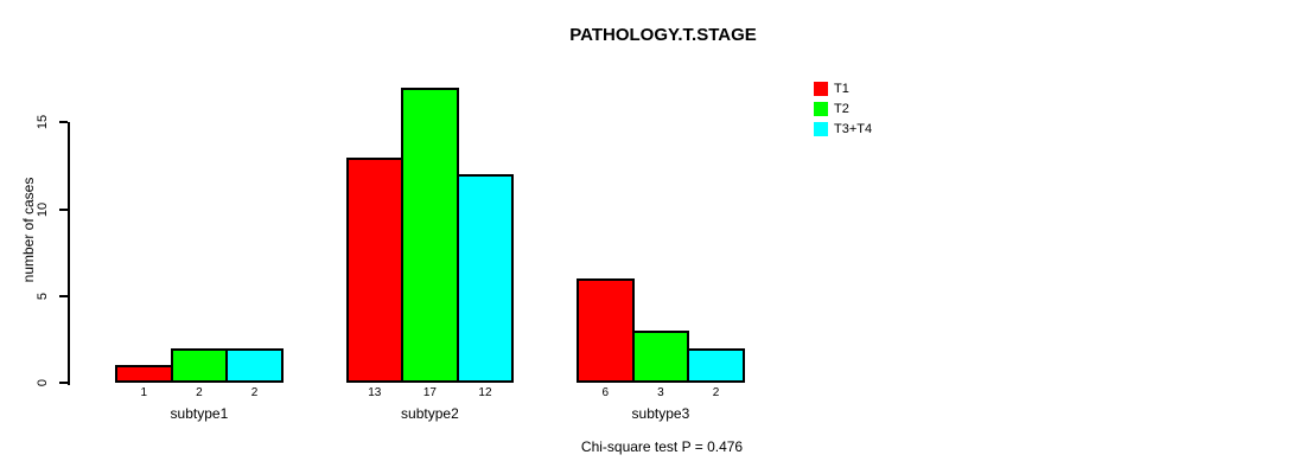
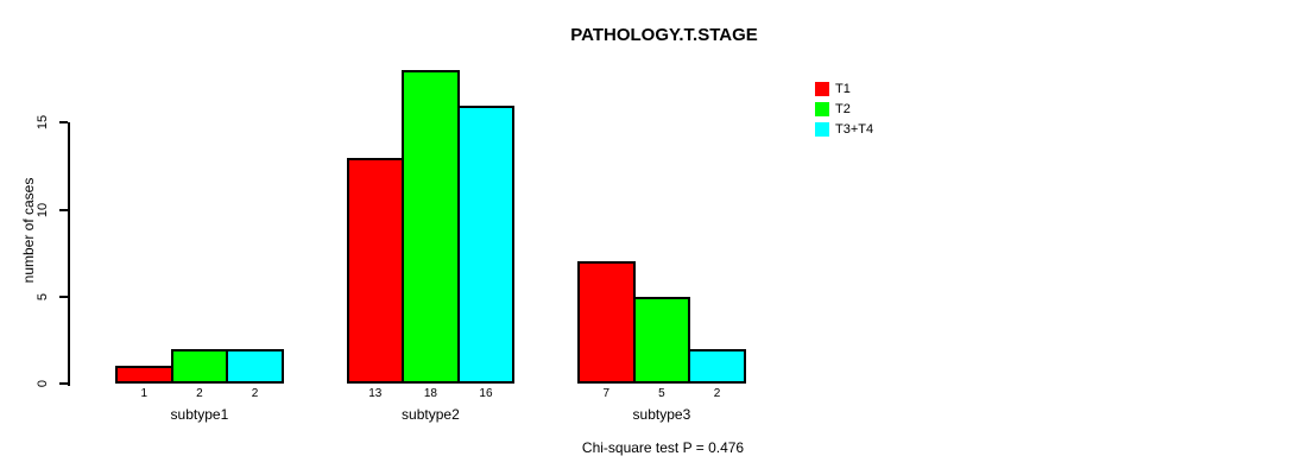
T2/subtype2: 17 -> 18
T3+T4/subtype2: 12 -> 16
T1/subtype3: 6 -> 7
T2/subtype3: 3 -> 5
